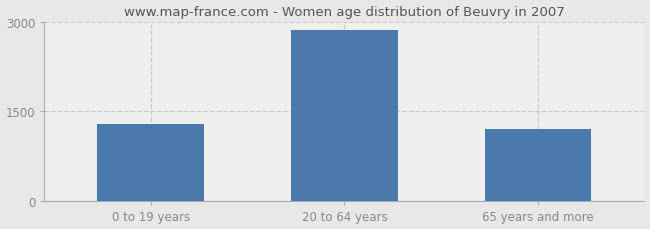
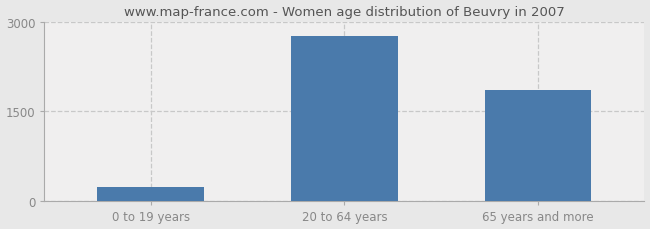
0 to 19 years: 1290 -> 240
20 to 64 years: 2850 -> 2760
65 years and more: 1200 -> 1860
